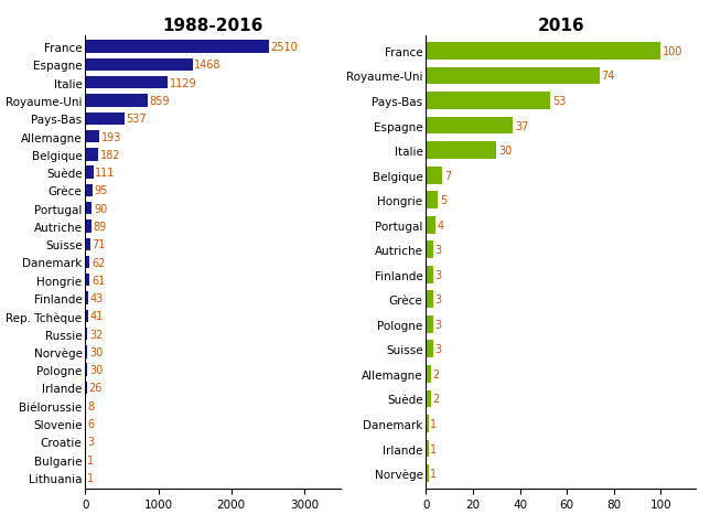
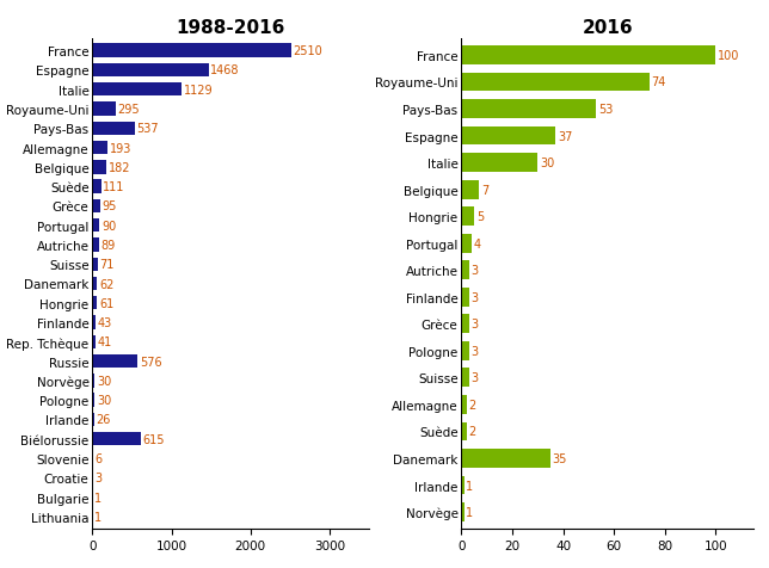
1988-2016/Royaume-Uni: 859 -> 295
1988-2016/Russie: 32 -> 576
1988-2016/Biélorussie: 8 -> 615
2016/Danemark: 1 -> 35
